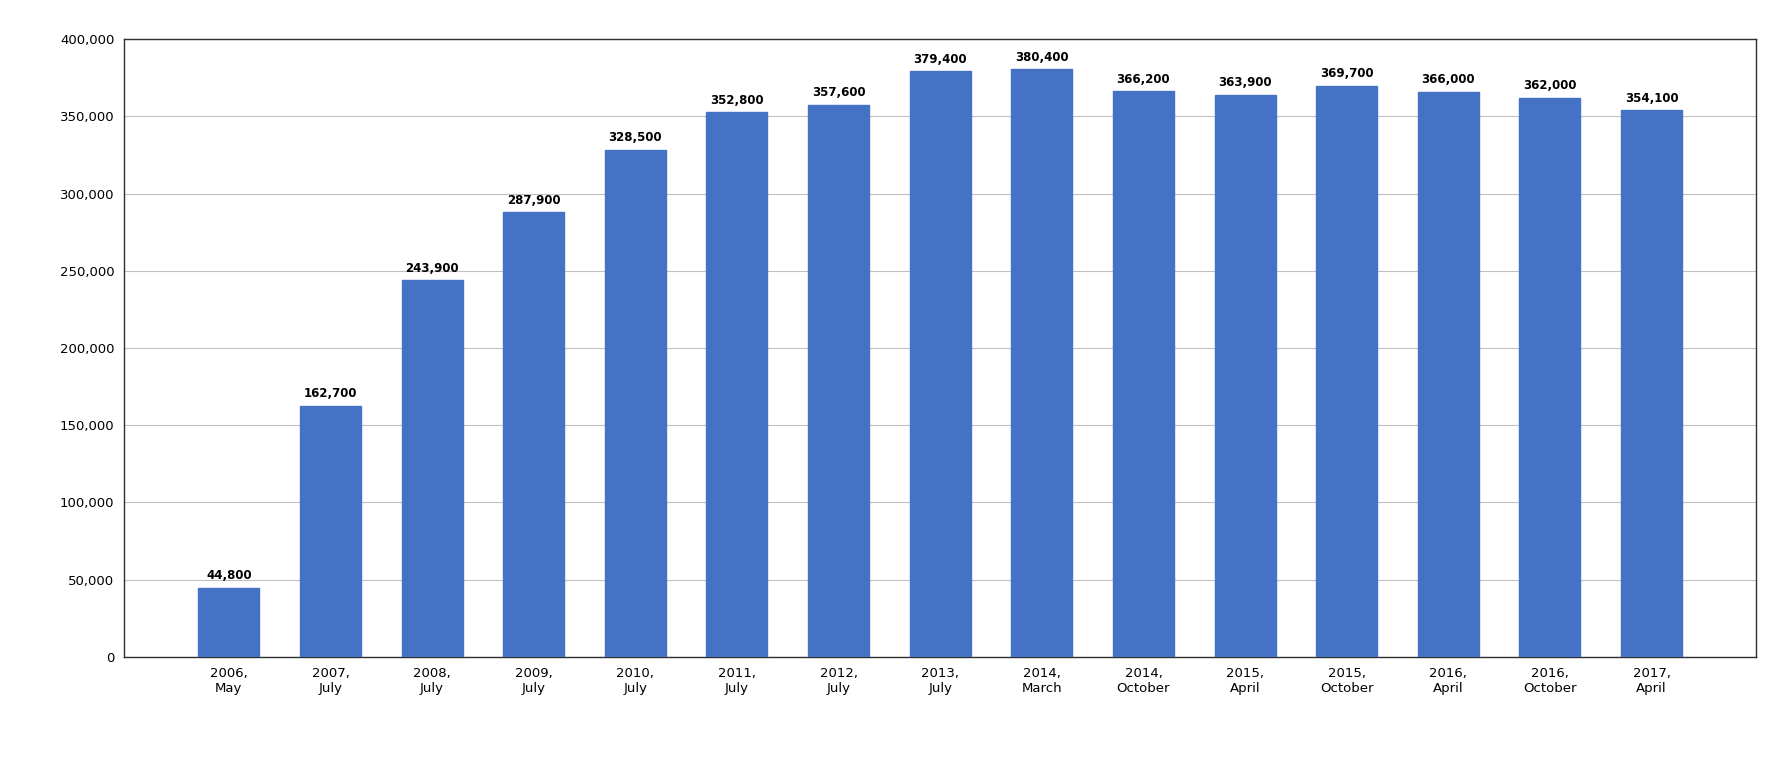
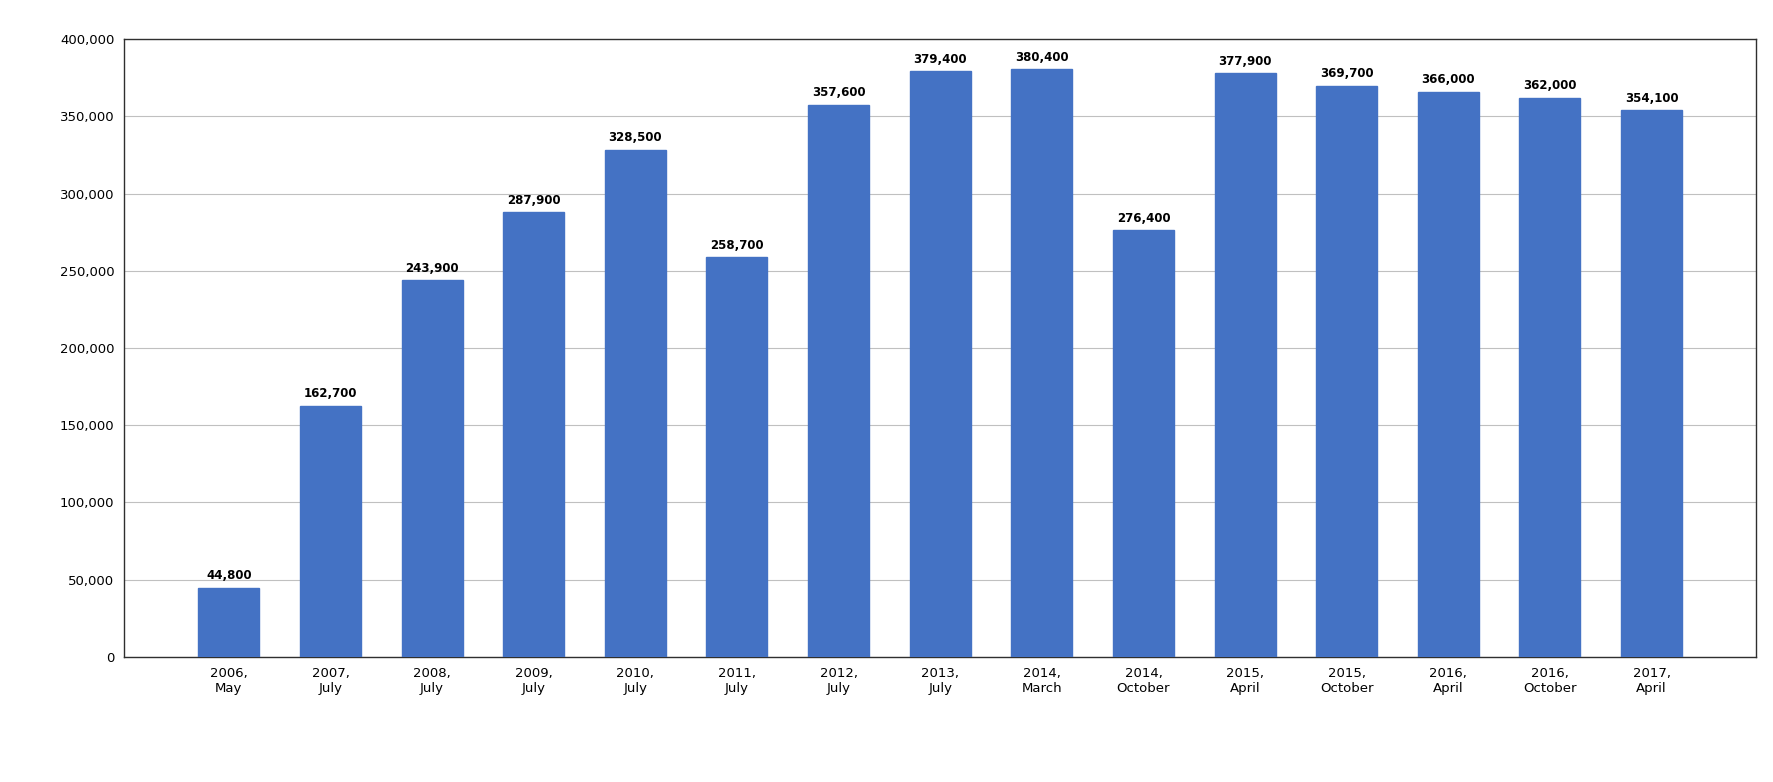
2011, July: 352,800 -> 258,700
2014, October: 366,200 -> 276,400
2015, April: 363,900 -> 377,900
